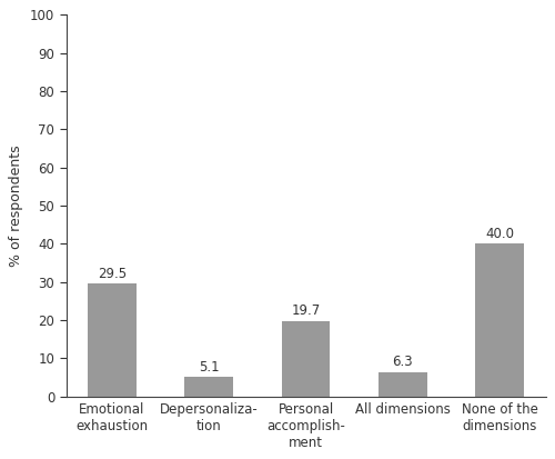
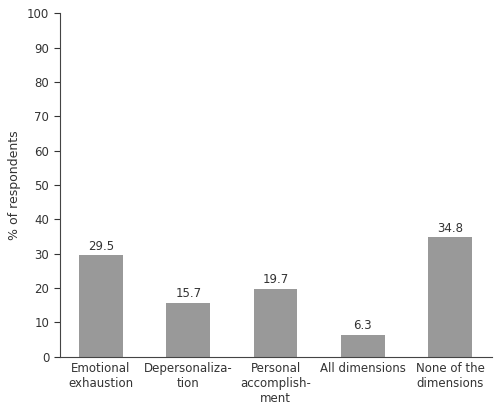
Depersonaliza- tion: 5.1 -> 15.7
None of the dimensions: 40.0 -> 34.8
